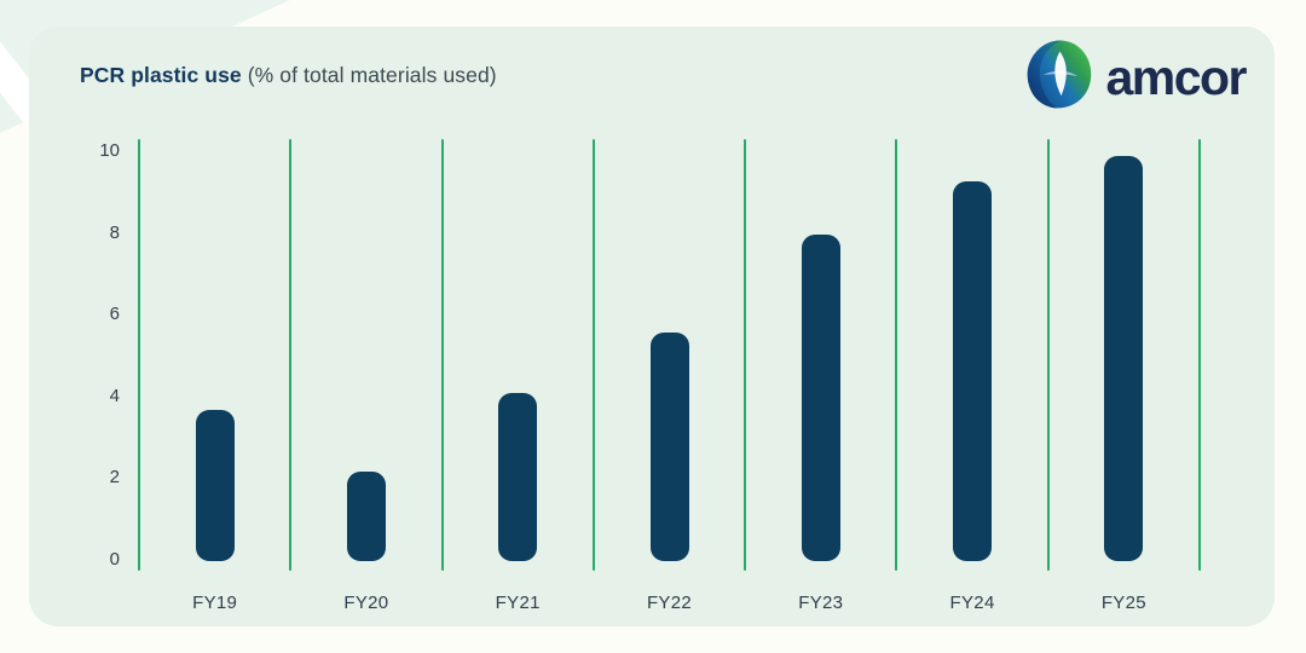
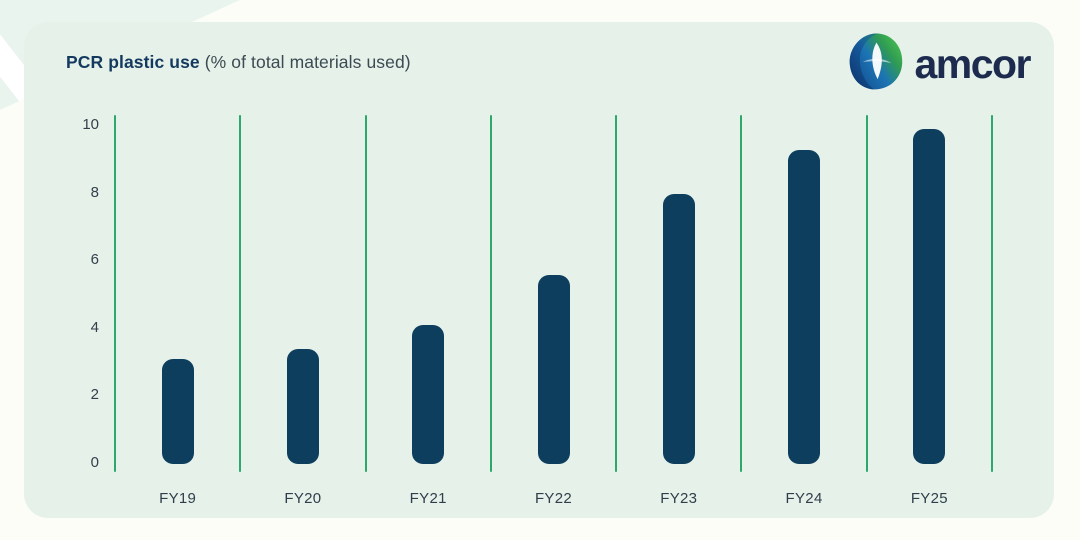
FY19: 3.7 -> 3.1
FY20: 2.2 -> 3.4
